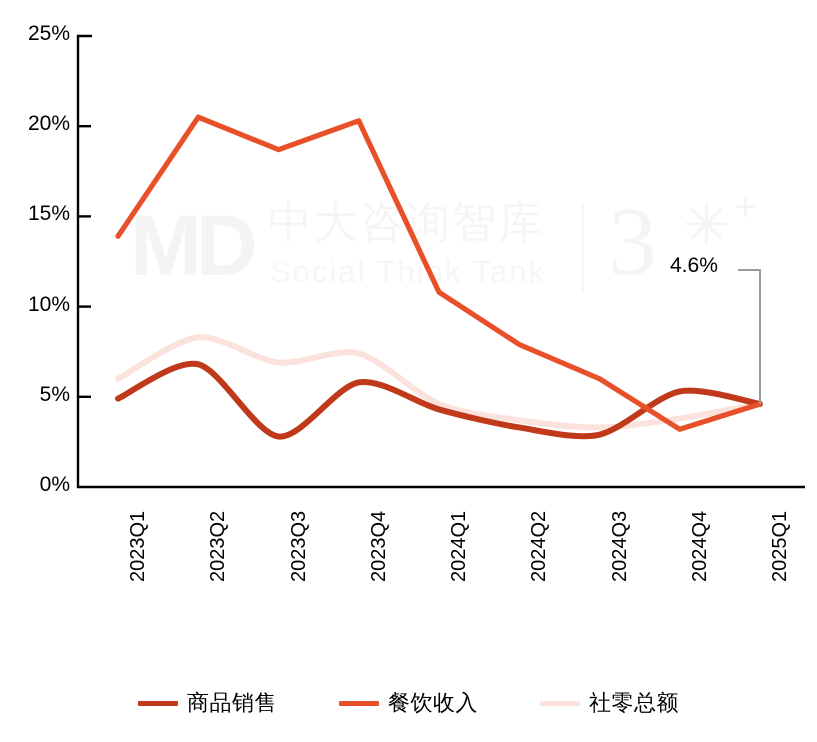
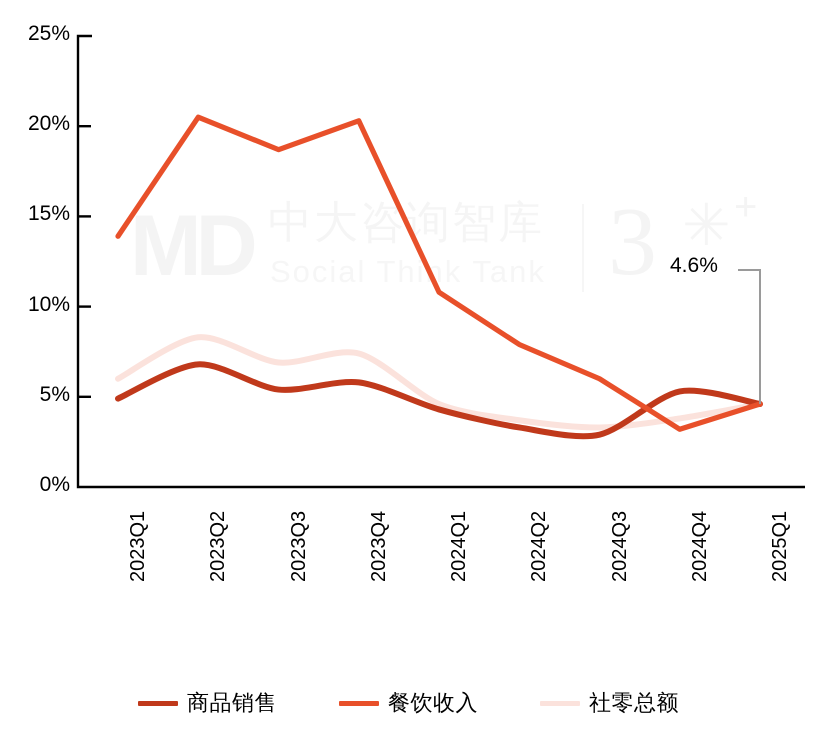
商品销售/2023Q3: 2.8% -> 5.4%
